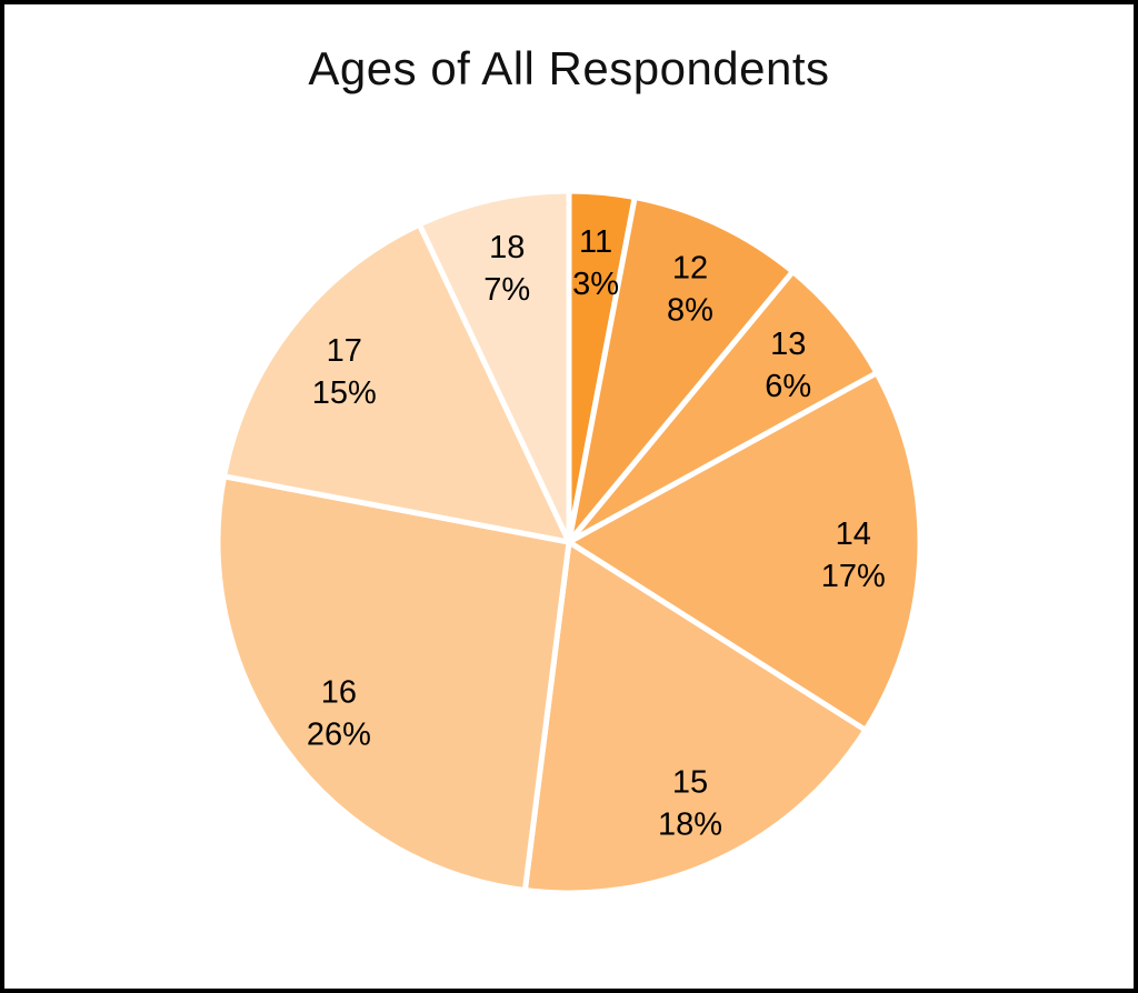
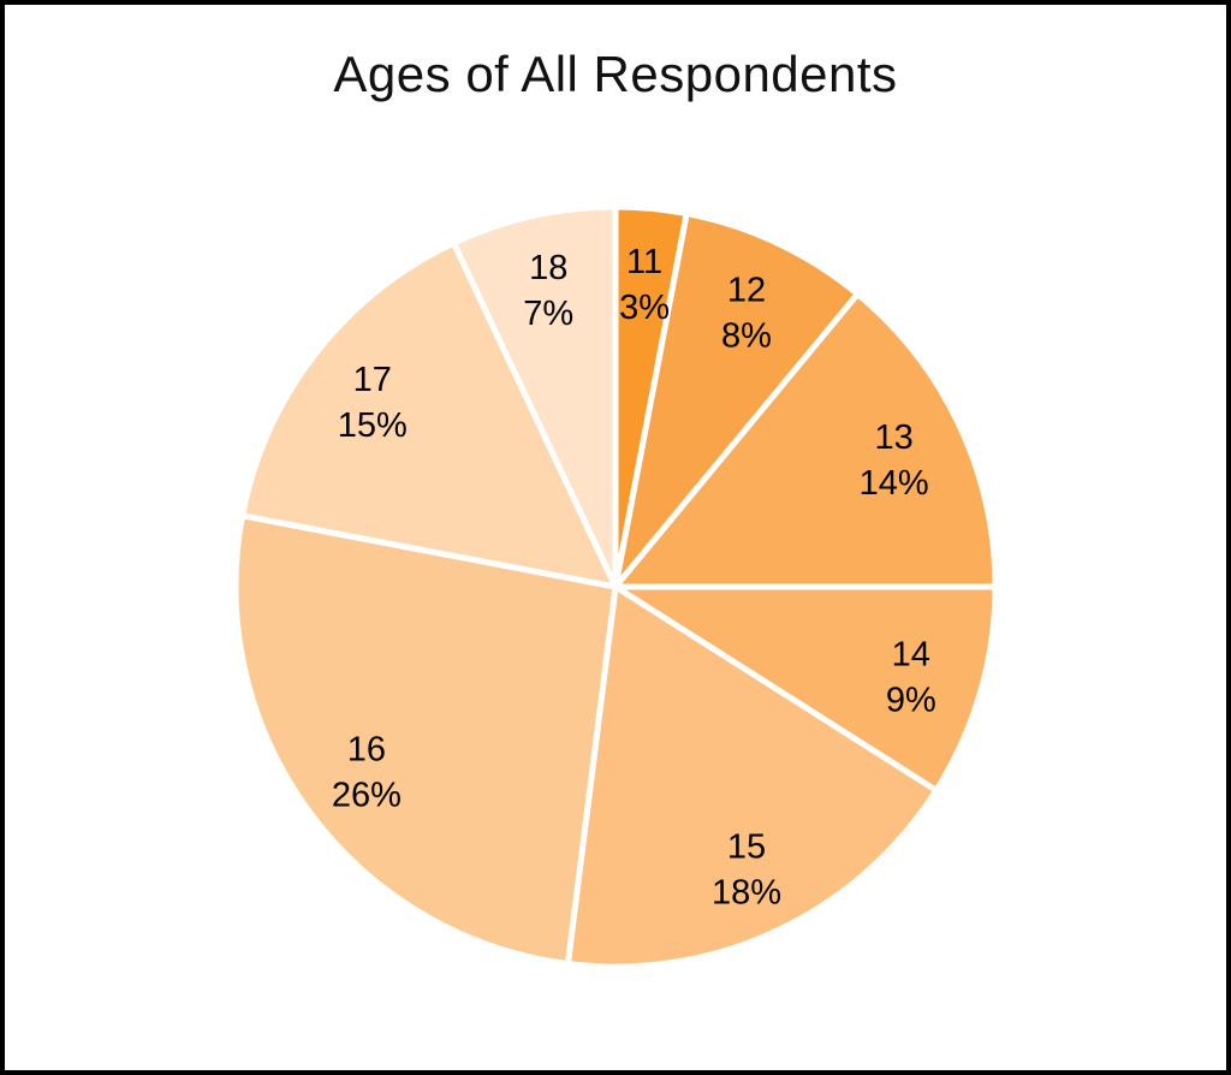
13: 6% -> 14%
14: 17% -> 9%
